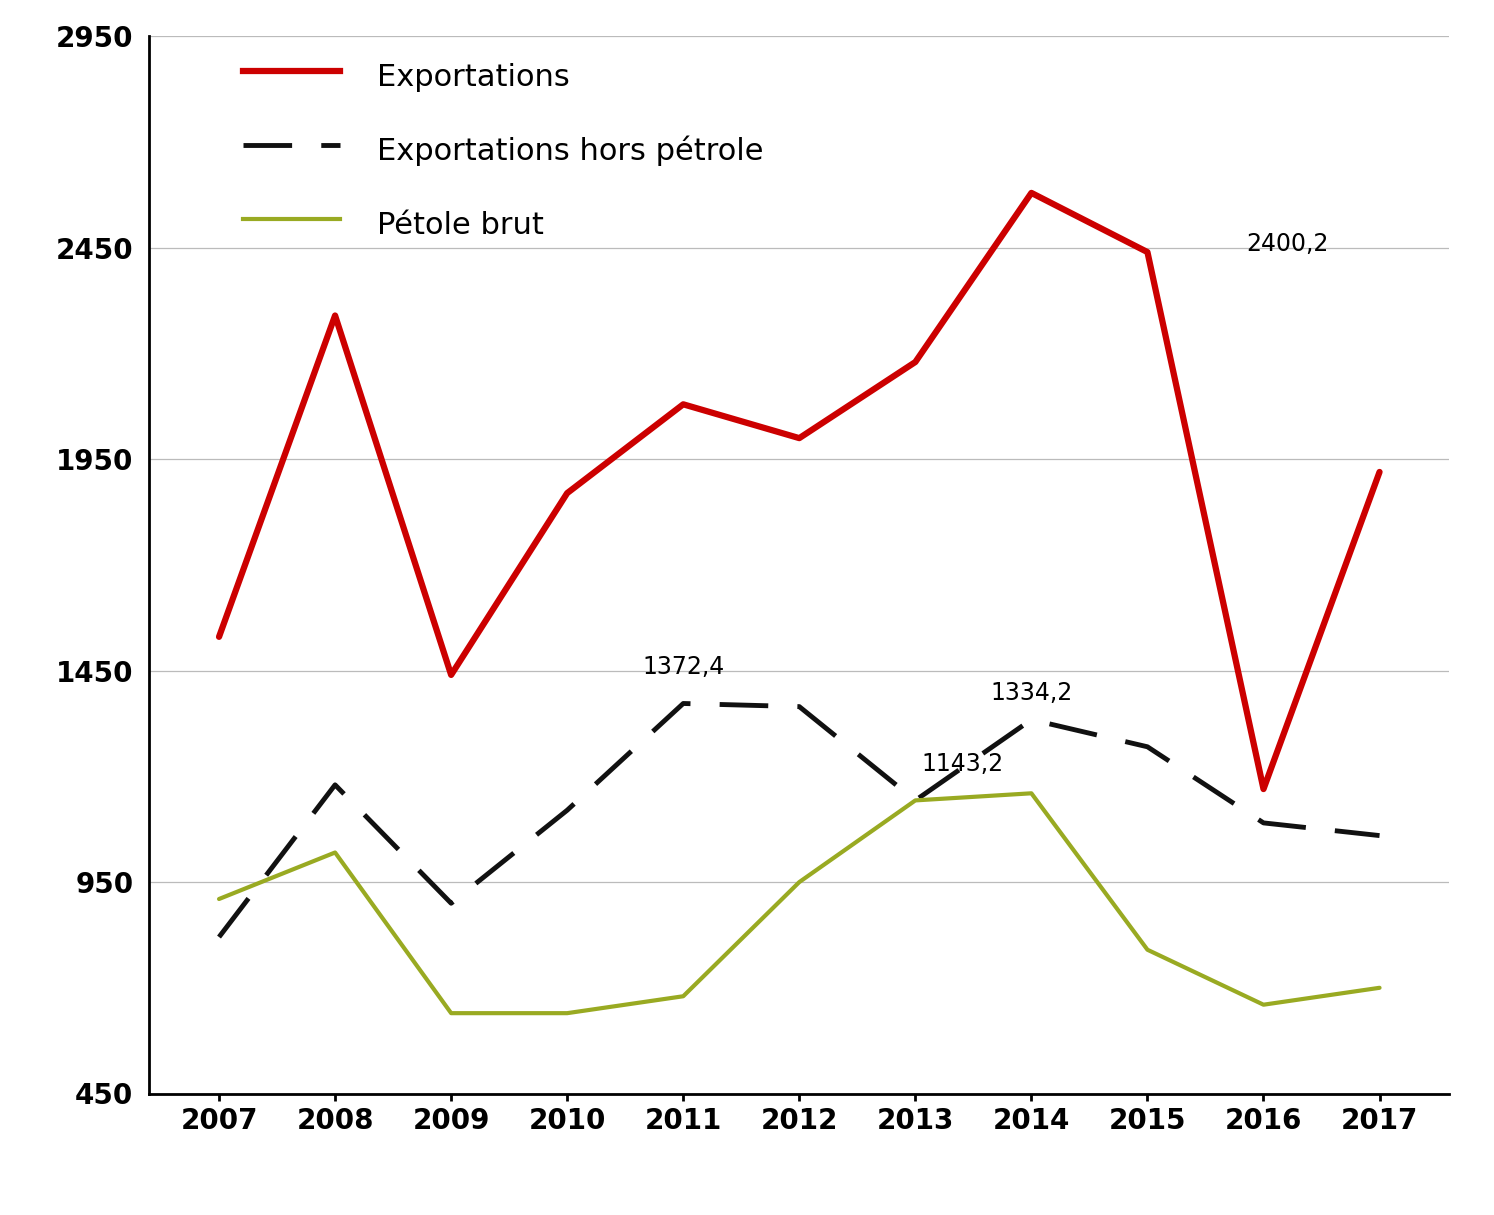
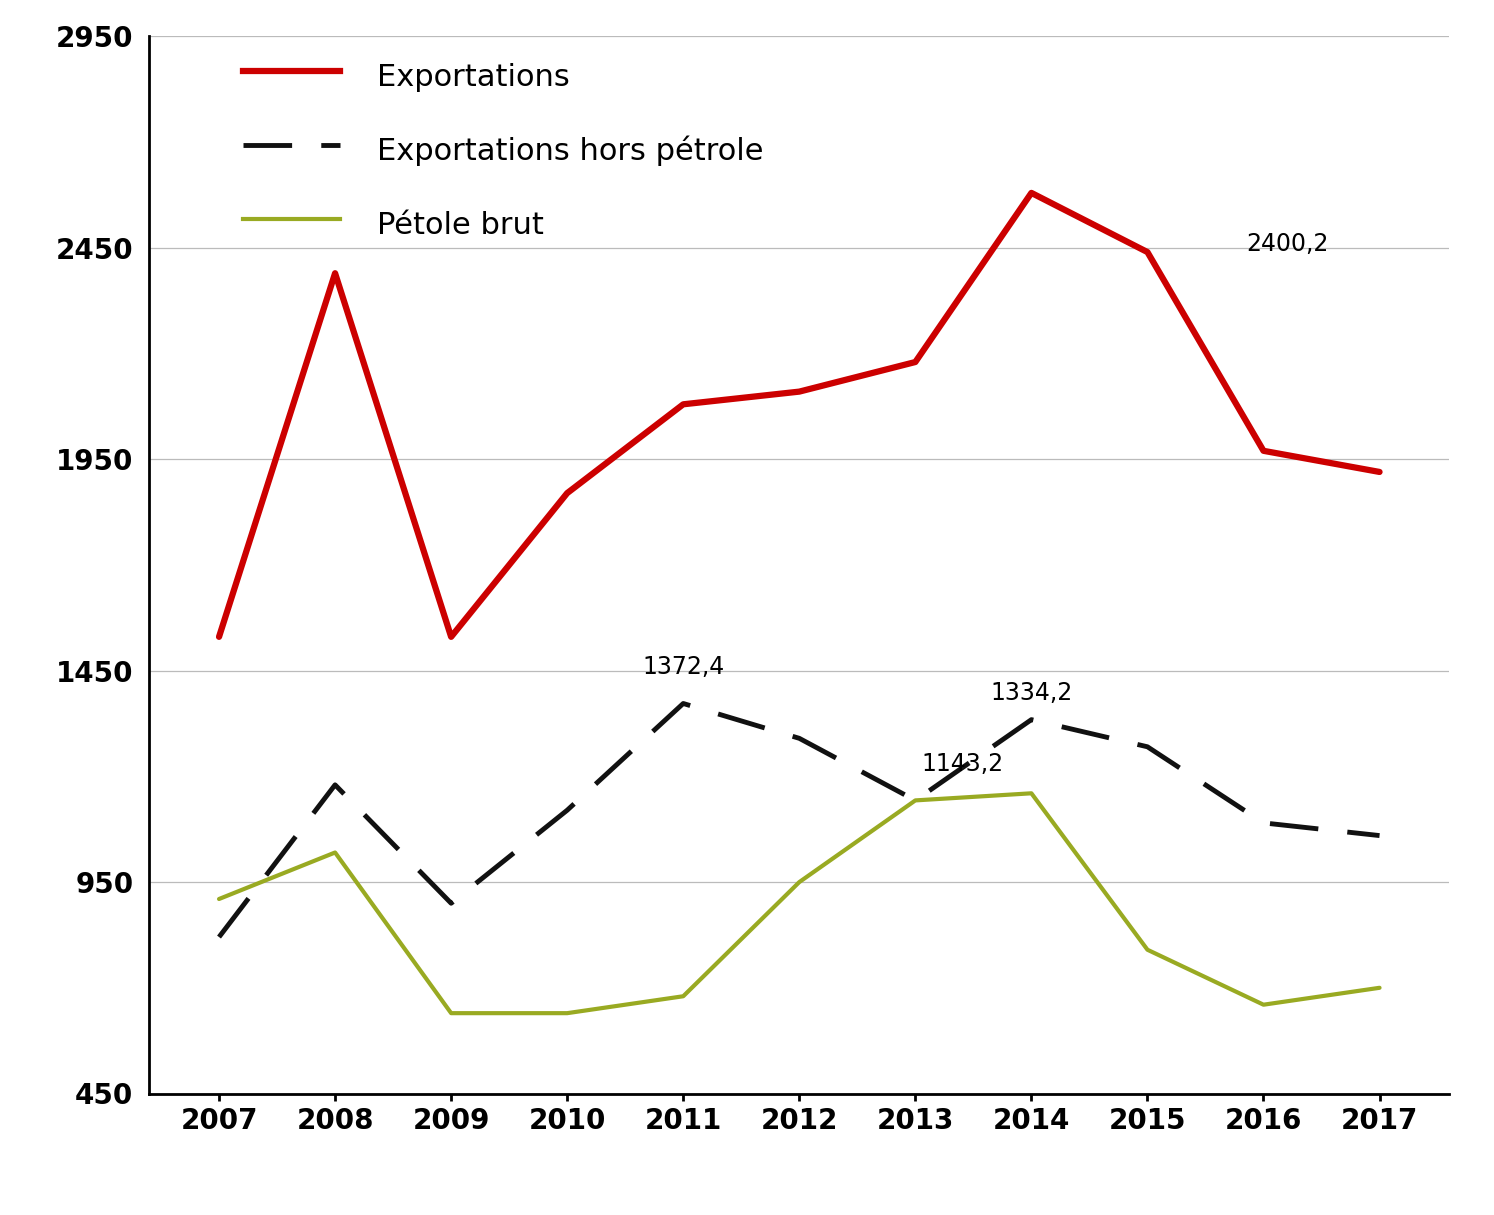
Exportations/2008: 2290 -> 2390
Exportations/2009: 1440 -> 1530
Exportations/2012: 2000 -> 2110
Exportations hors pétrole/2012: 1365 -> 1290
Exportations/2016: 1170 -> 1970
